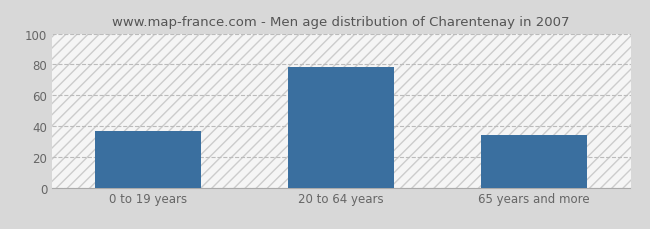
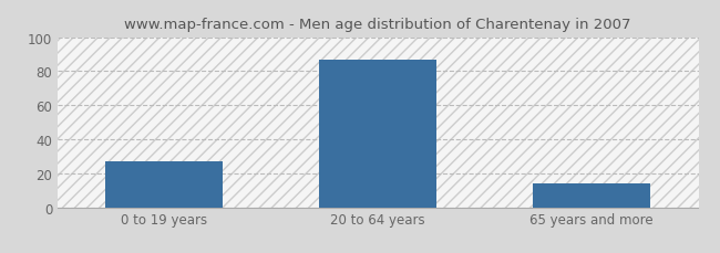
0 to 19 years: 37 -> 27
20 to 64 years: 78 -> 87
65 years and more: 34 -> 14
